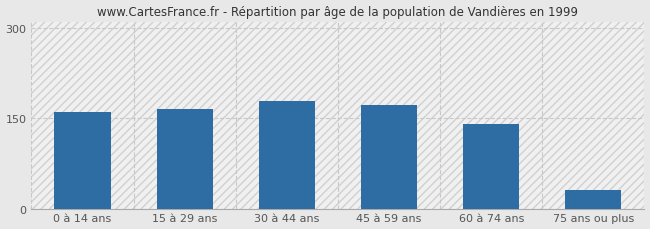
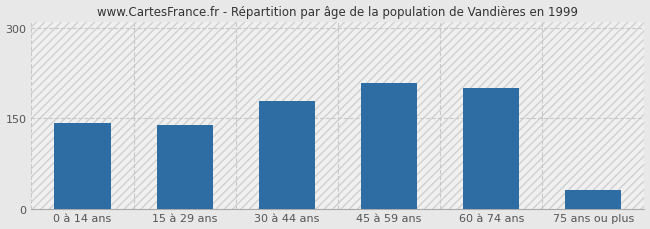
0 à 14 ans: 160 -> 142
15 à 29 ans: 165 -> 138
45 à 59 ans: 172 -> 208
60 à 74 ans: 140 -> 200
